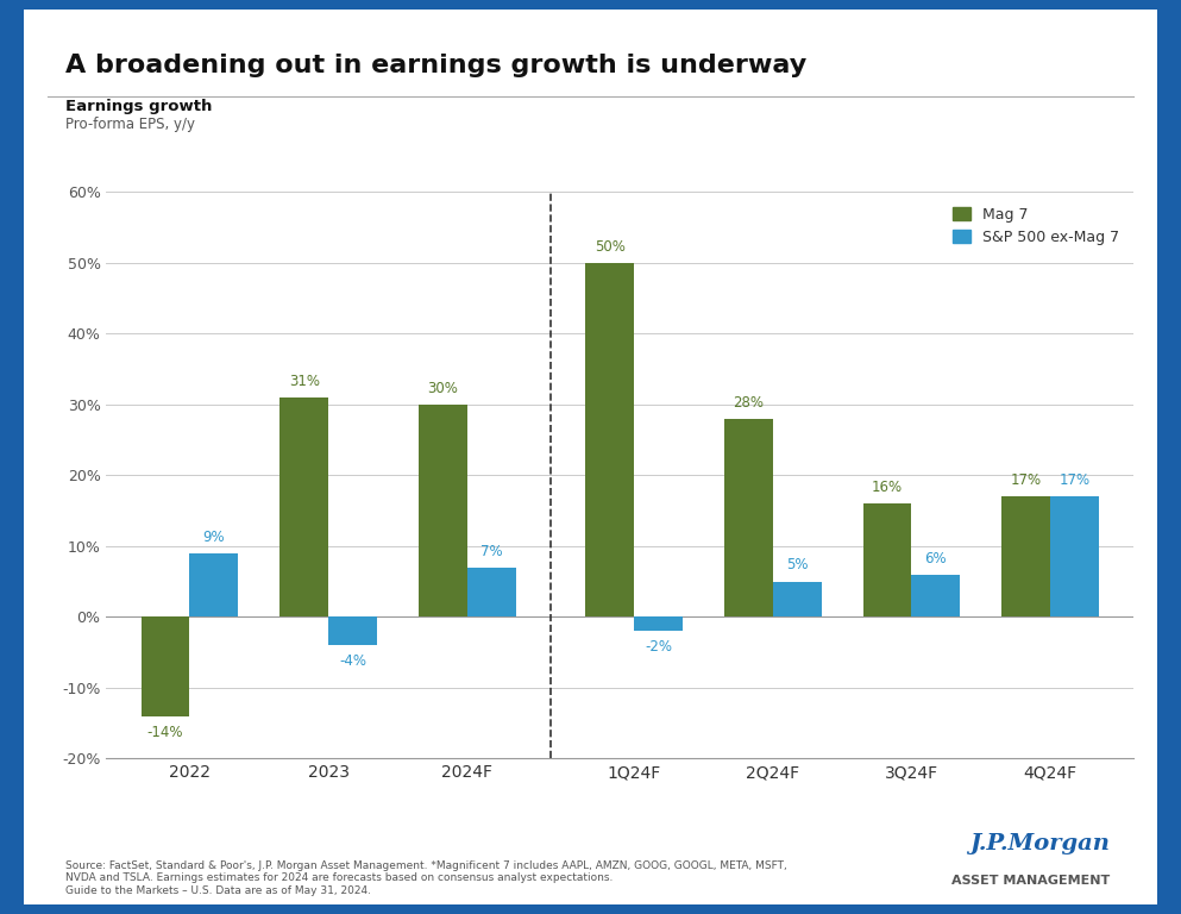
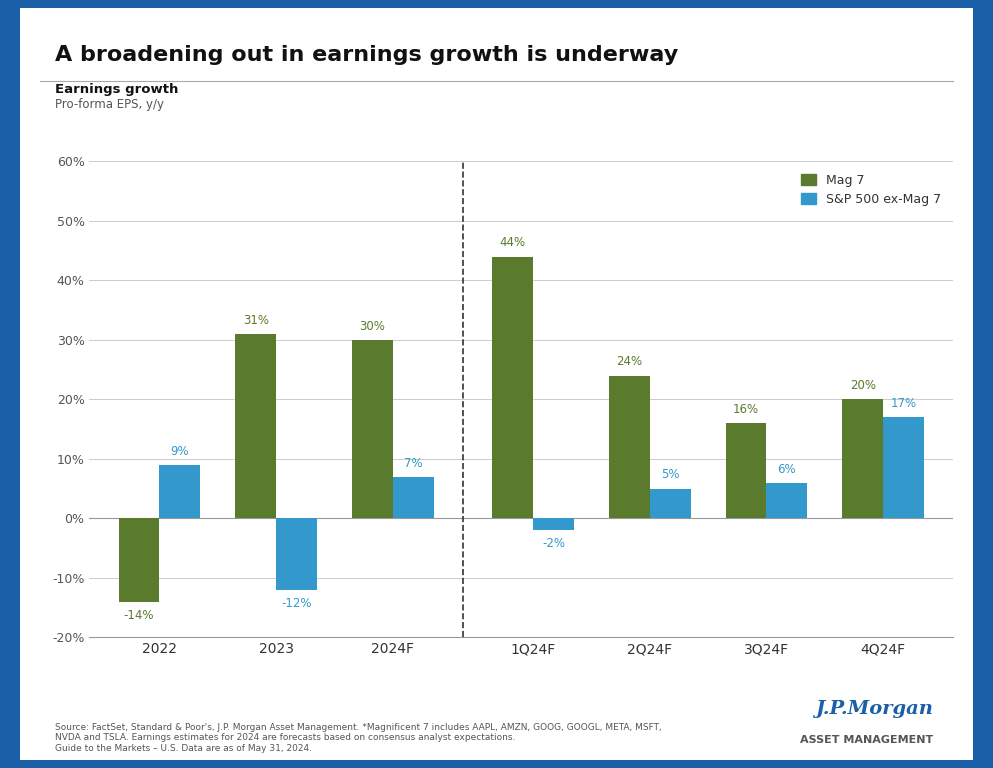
S&P 500 ex-Mag 7/2023: -4% -> -12%
Mag 7/1Q24F: 50% -> 44%
Mag 7/2Q24F: 28% -> 24%
Mag 7/4Q24F: 17% -> 20%
